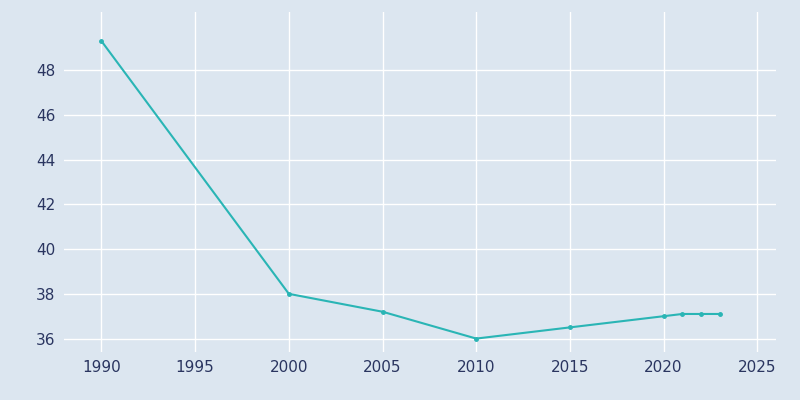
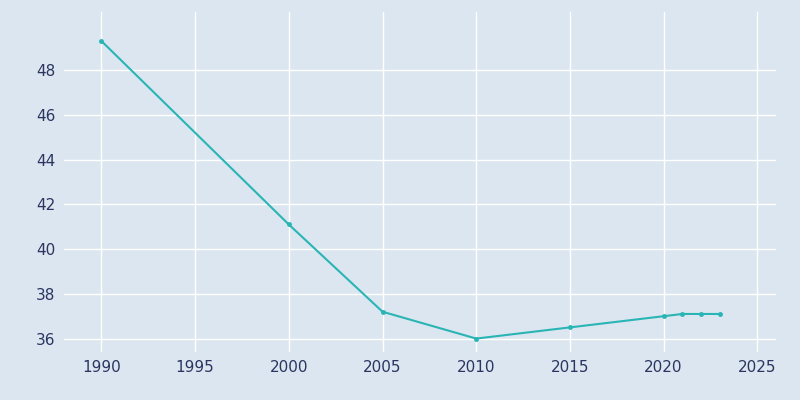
2000: 38.0 -> 41.1
